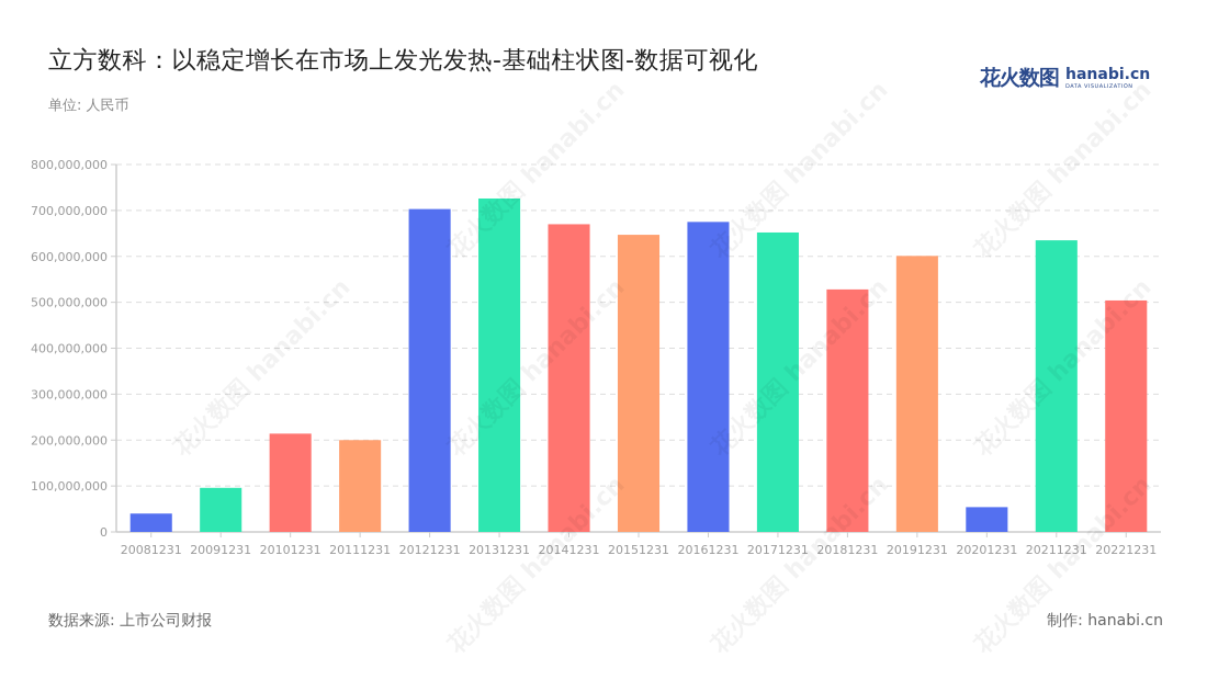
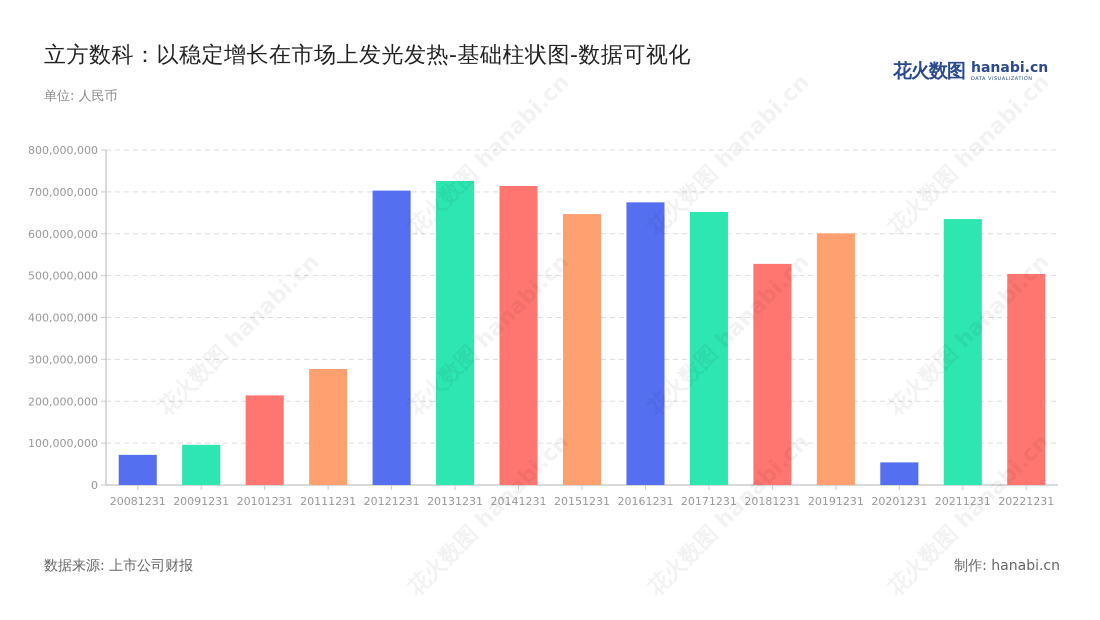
20081231: 40000000 -> 70000000
20111231: 200000000 -> 280000000
20141231: 670000000 -> 710000000
